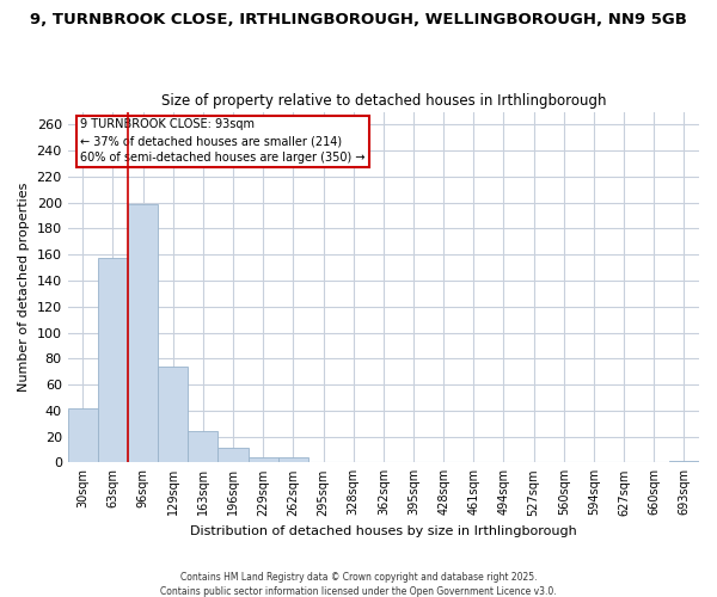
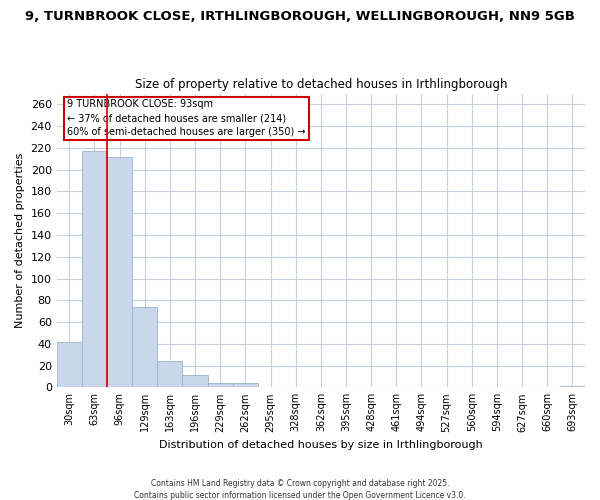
63sqm: 157 -> 217
96sqm: 199 -> 212
